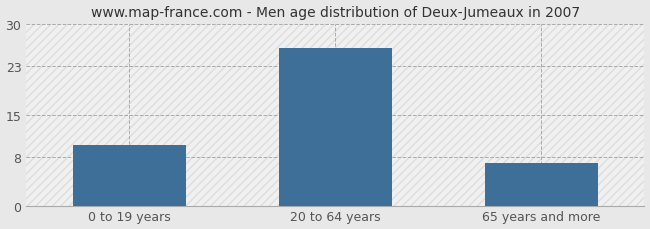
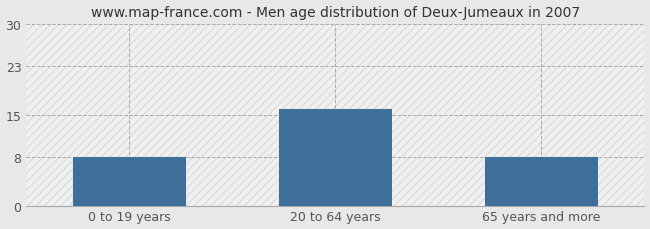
0 to 19 years: 10 -> 8
20 to 64 years: 26 -> 16
65 years and more: 7 -> 8
